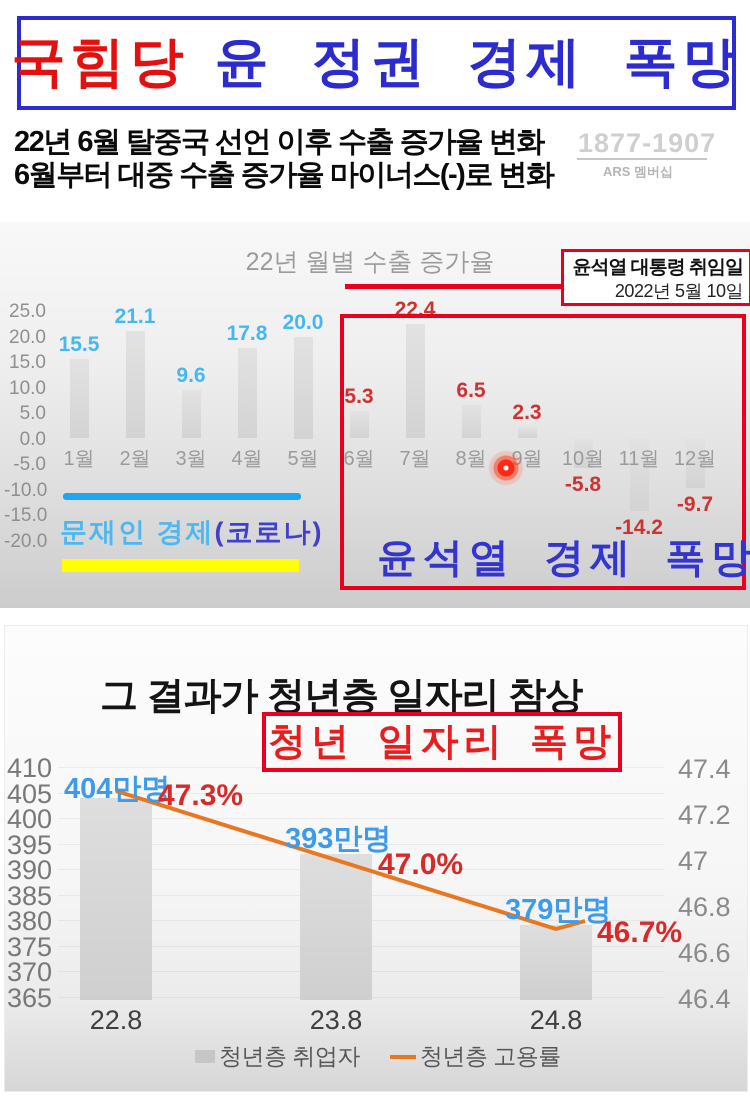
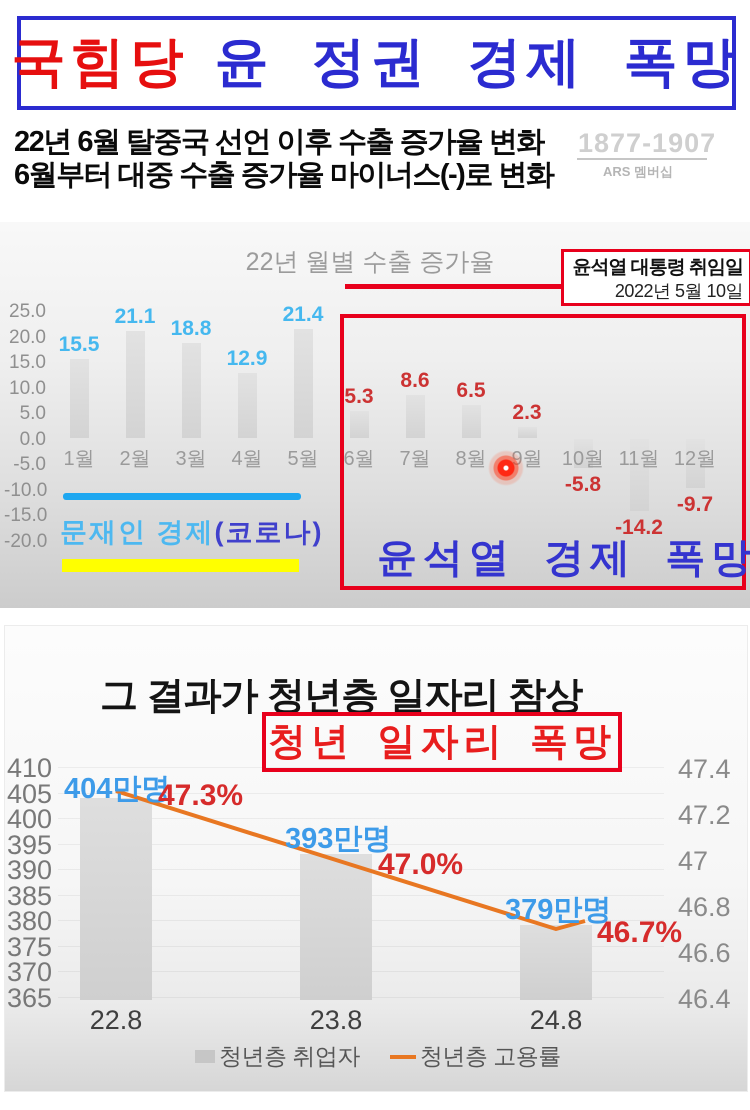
22년 월별 수출 증가율/3월: 9.6 -> 18.8
22년 월별 수출 증가율/4월: 17.8 -> 12.9
22년 월별 수출 증가율/5월: 20.0 -> 21.4
22년 월별 수출 증가율/7월: 22.4 -> 8.6
